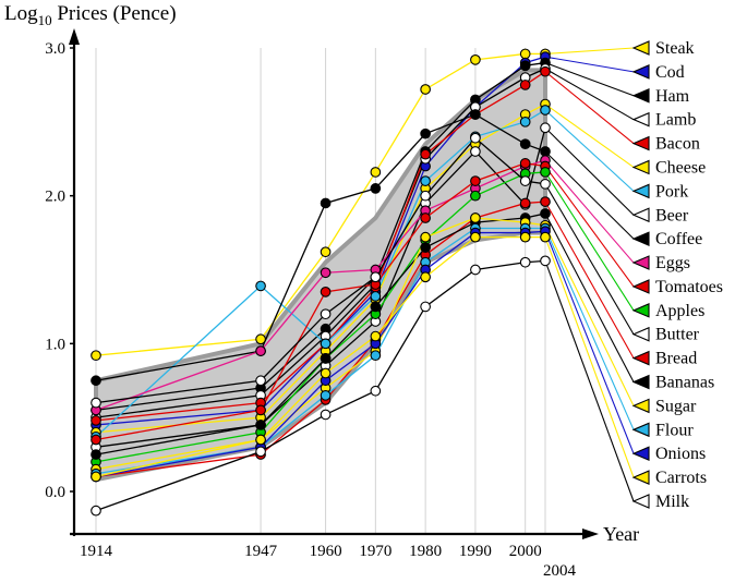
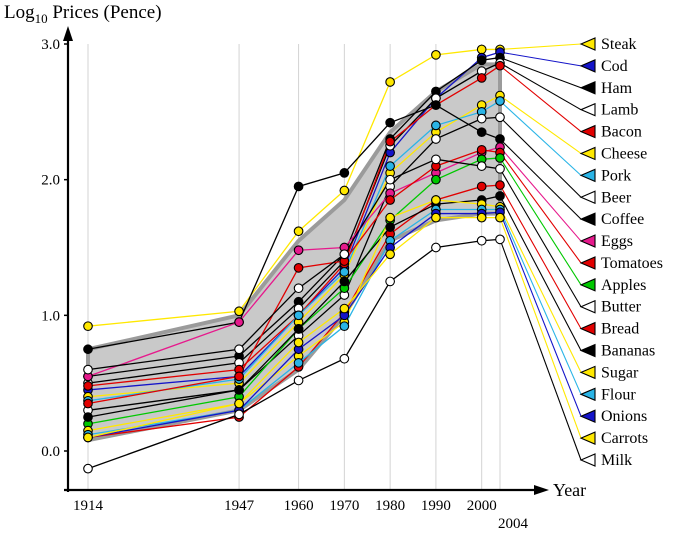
Pork/1947: 1.39 -> 0.53
Steak/1970: 2.16 -> 1.92
Butter/1990: 2.39 -> 2.15
Beer/2000: 1.94 -> 2.45
